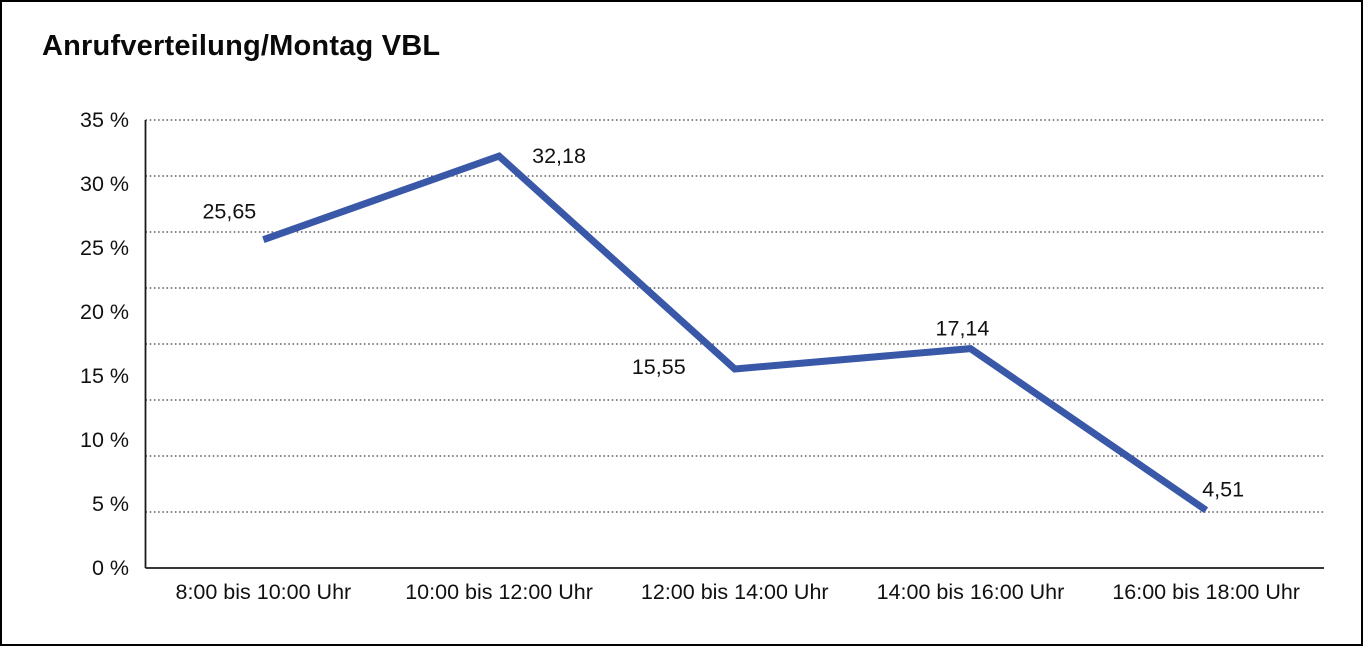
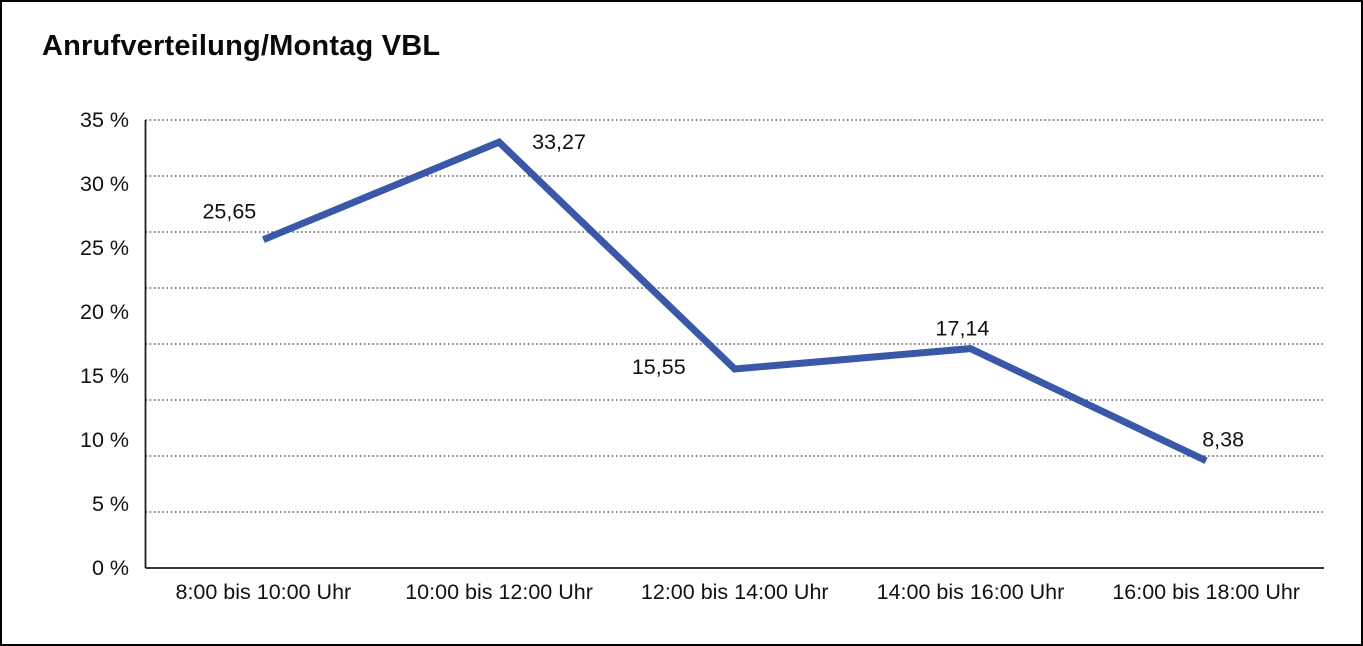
10:00 bis 12:00 Uhr: 32,18 -> 33,27
16:00 bis 18:00 Uhr: 4,51 -> 8,38
